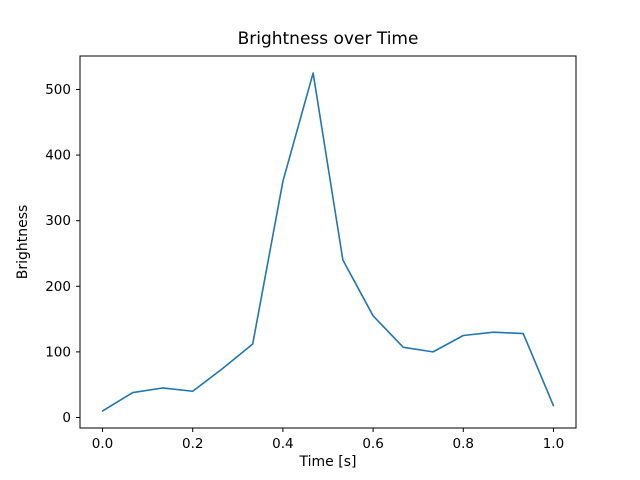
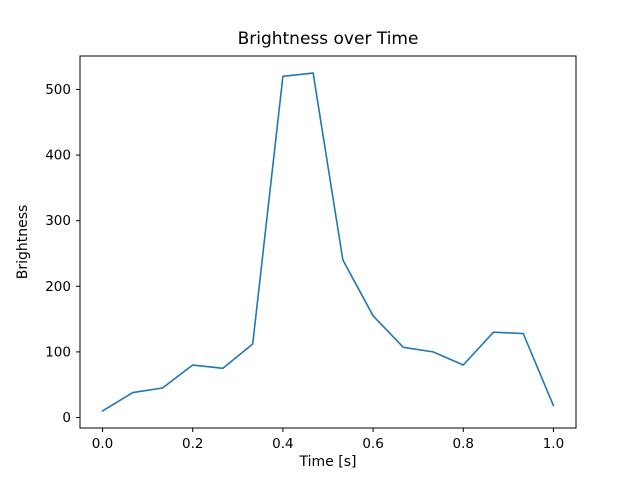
0.2: 40 -> 80
0.4: 360 -> 520
0.8: 120 -> 80
